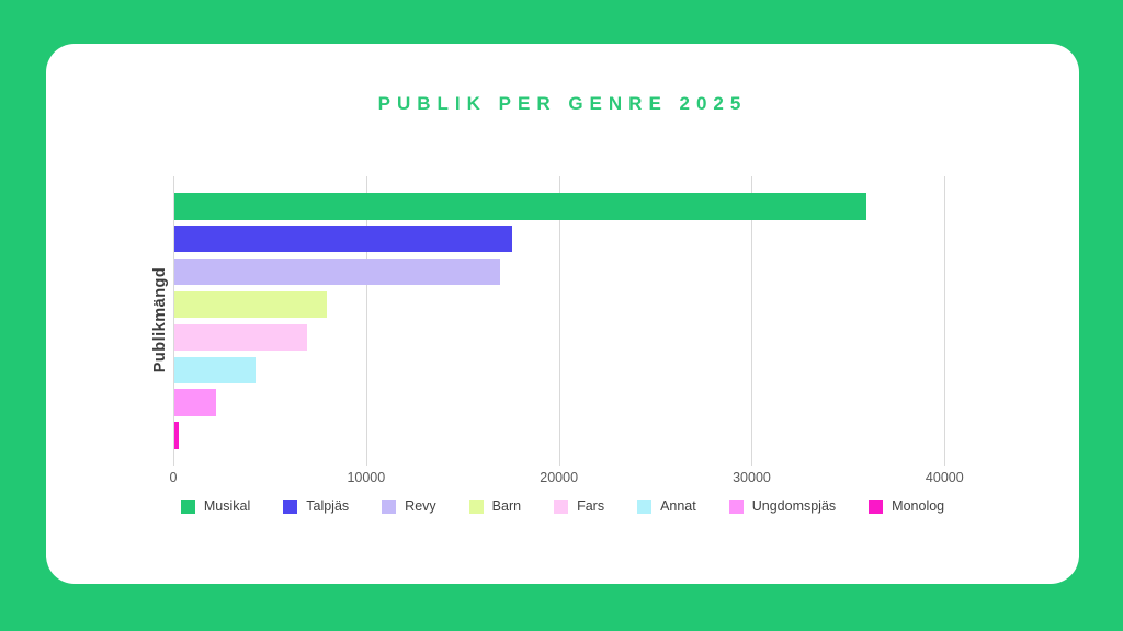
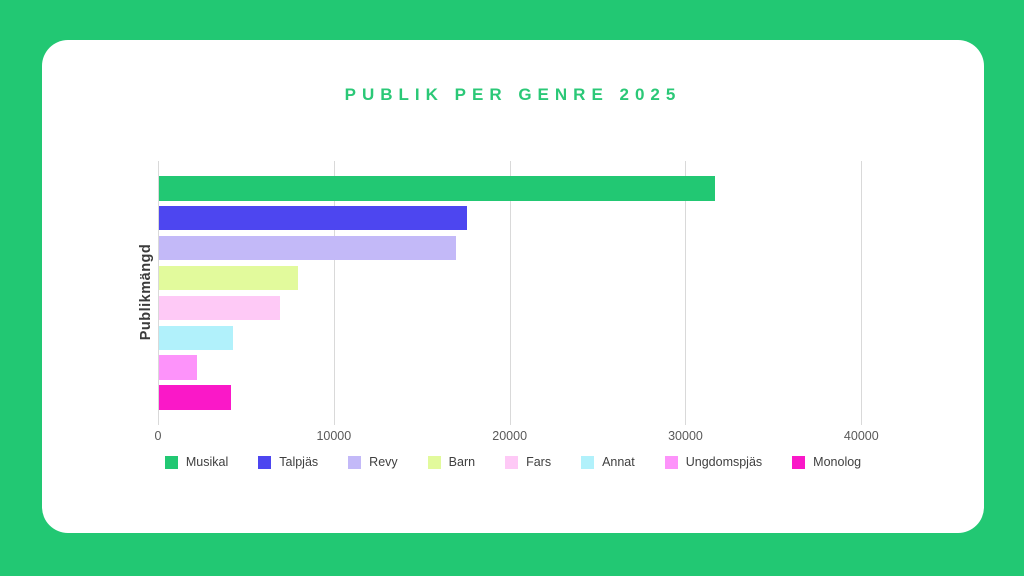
Musikal: 35900 -> 31600
Monolog: 200 -> 4100
